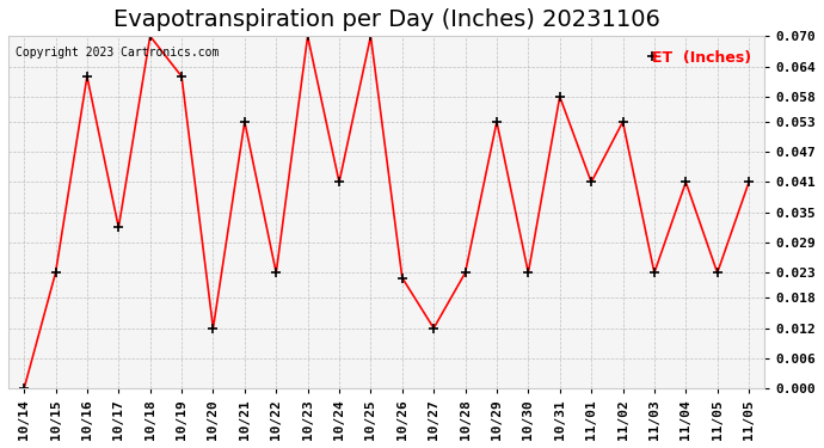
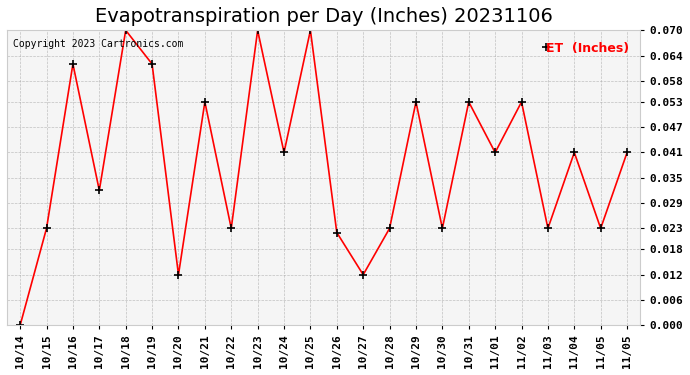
10/31: 0.058 -> 0.053
